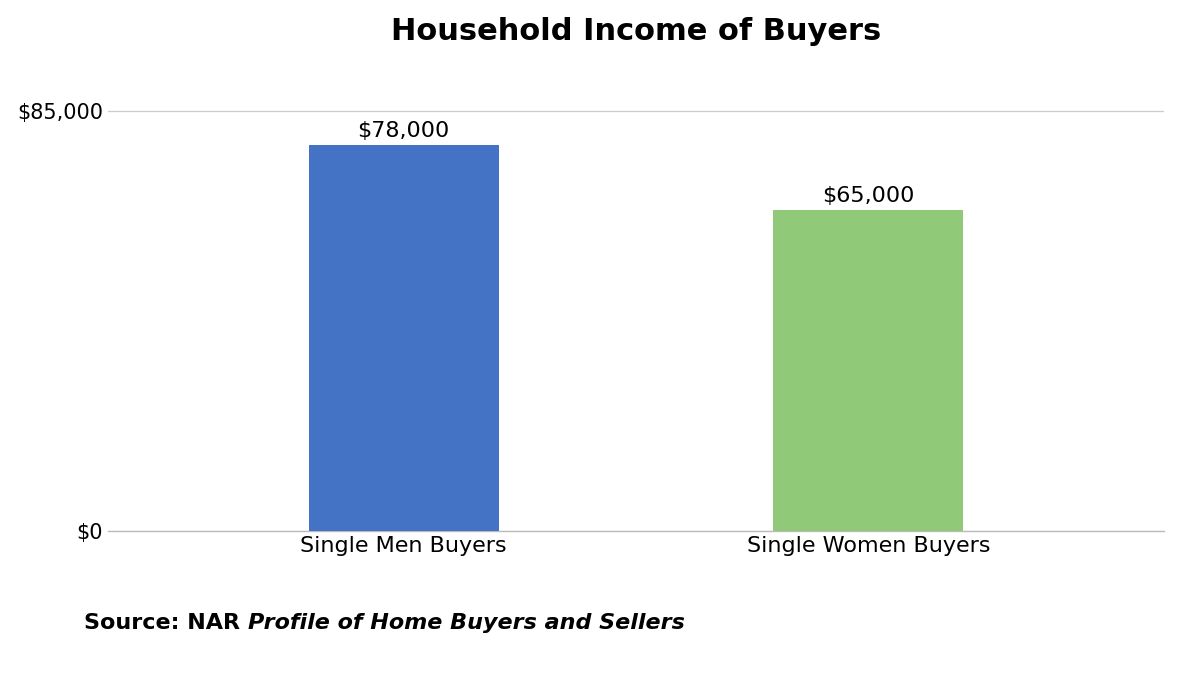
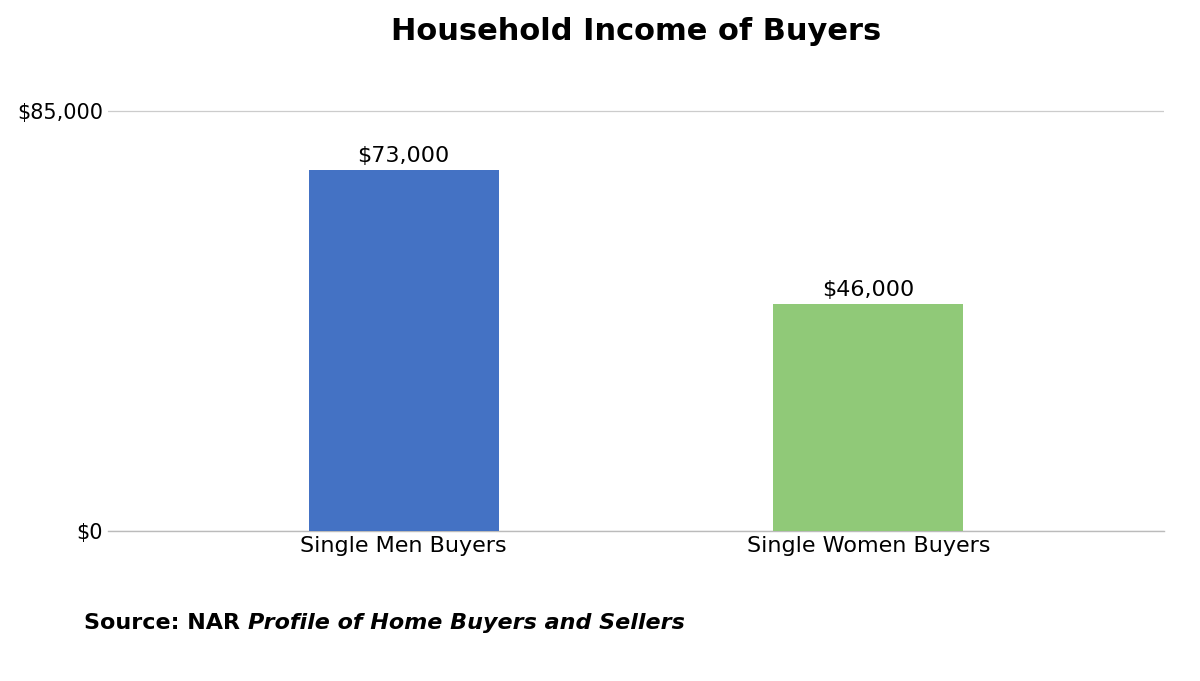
Single Men Buyers: $78,000 -> $73,000
Single Women Buyers: $65,000 -> $46,000
